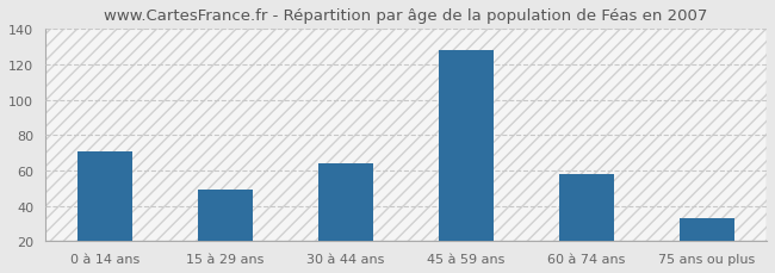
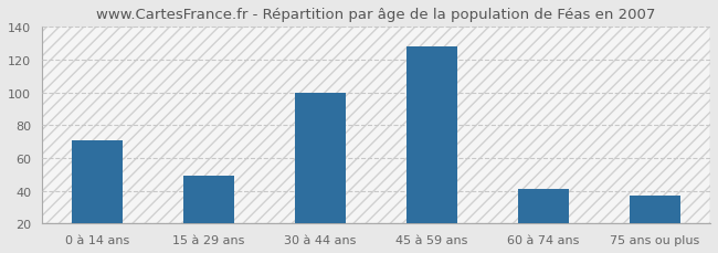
30 à 44 ans: 64 -> 100
60 à 74 ans: 58 -> 41
75 ans ou plus: 33 -> 37
